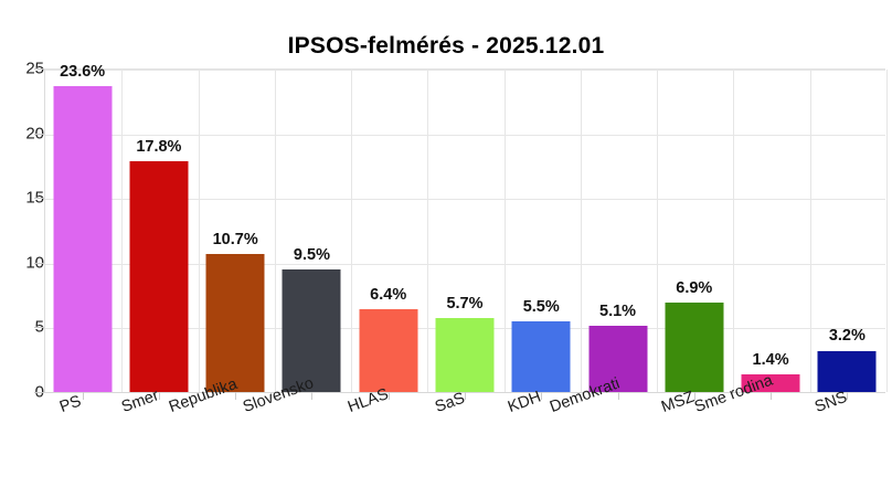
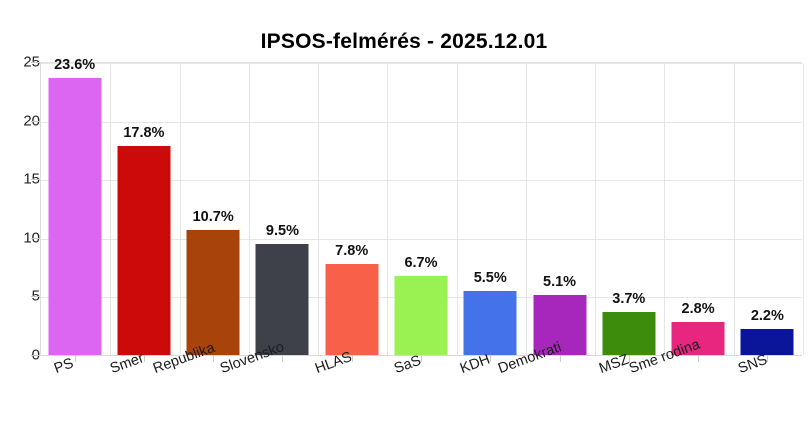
HLAS: 6.4% -> 7.8%
SaS: 5.7% -> 6.7%
MSZ: 6.9% -> 3.7%
Sme rodina: 1.4% -> 2.8%
SNS: 3.2% -> 2.2%
